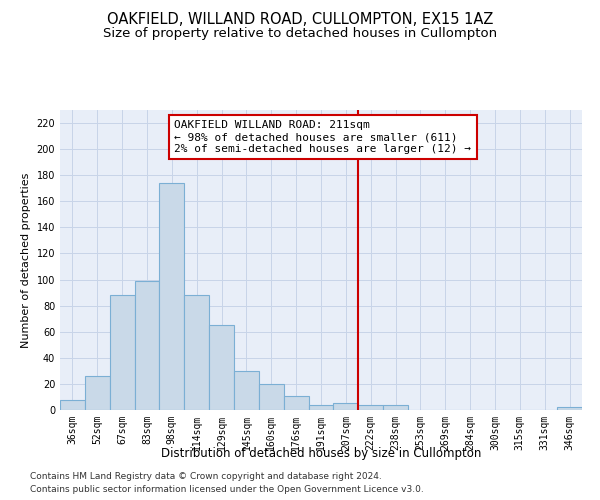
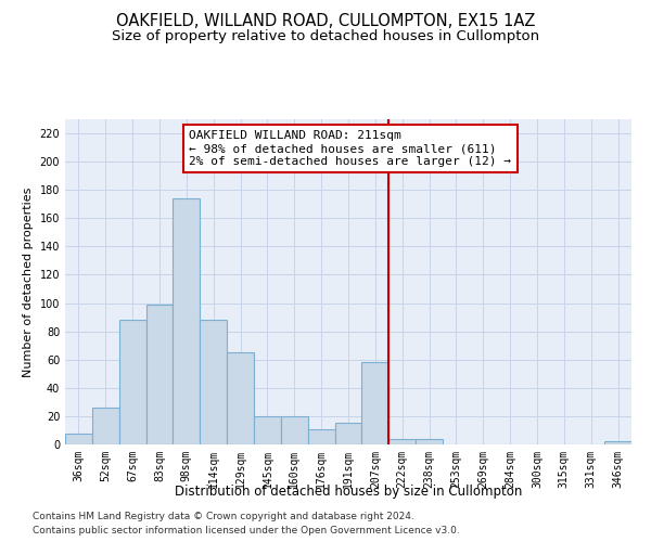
145sqm: 30 -> 20
191sqm: 4 -> 15
207sqm: 5 -> 58
